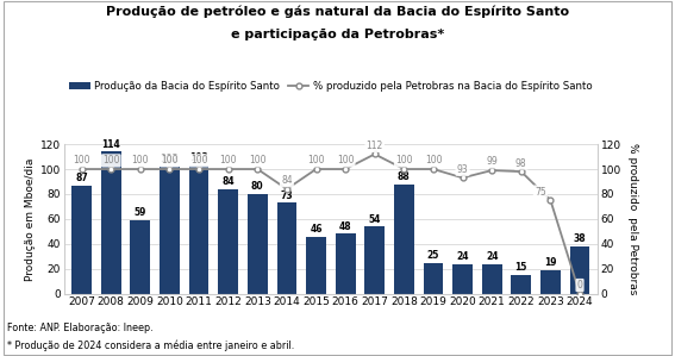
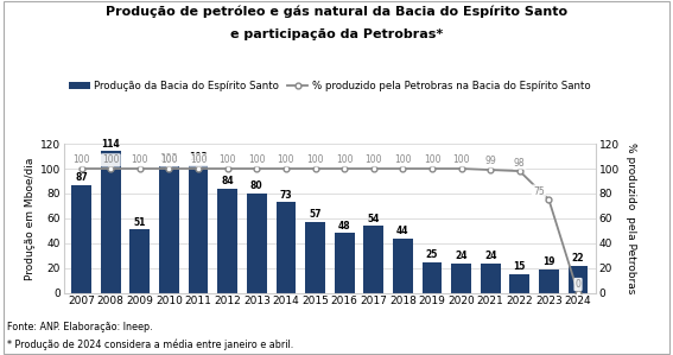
Produção da Bacia do Espírito Santo/2009: 59 -> 51
% produzido pela Petrobras na Bacia do Espírito Santo/2014: 84 -> 100
Produção da Bacia do Espírito Santo/2015: 46 -> 57
% produzido pela Petrobras na Bacia do Espírito Santo/2017: 112 -> 100
Produção da Bacia do Espírito Santo/2018: 88 -> 44
% produzido pela Petrobras na Bacia do Espírito Santo/2020: 93 -> 100
Produção da Bacia do Espírito Santo/2024: 38 -> 22
